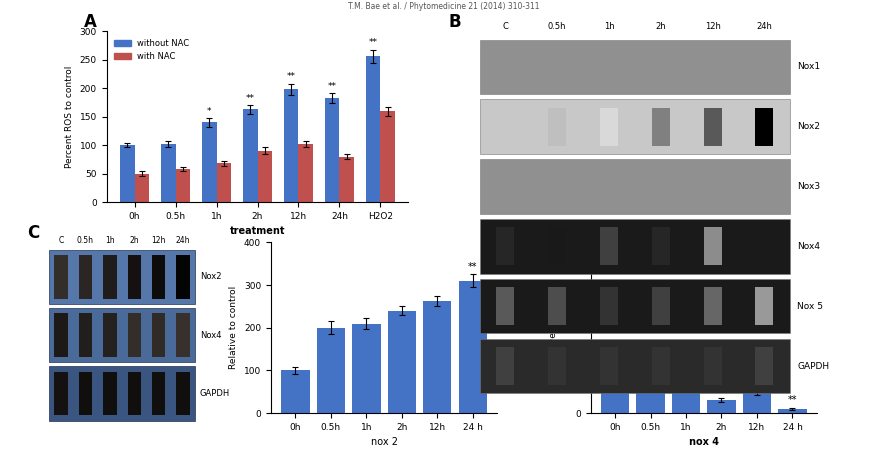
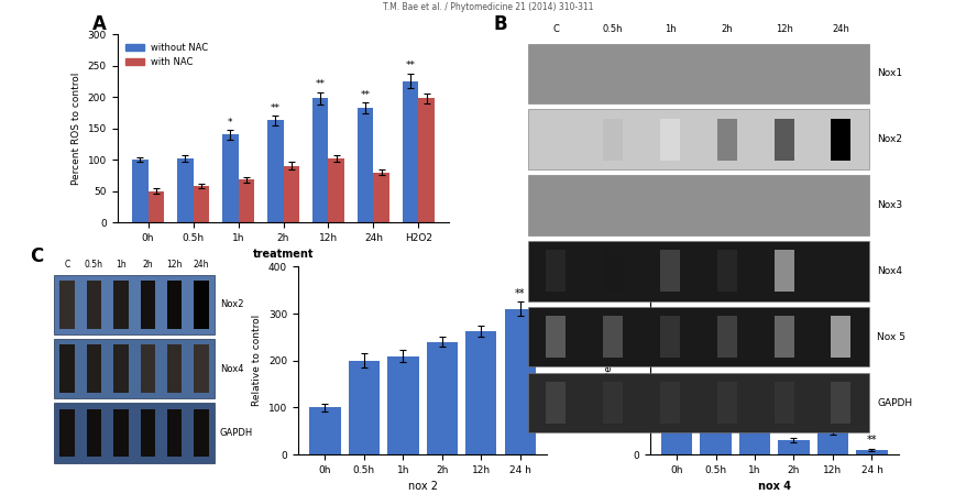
without NAC/H2O2: 256 -> 226
with NAC/H2O2: 160 -> 198
